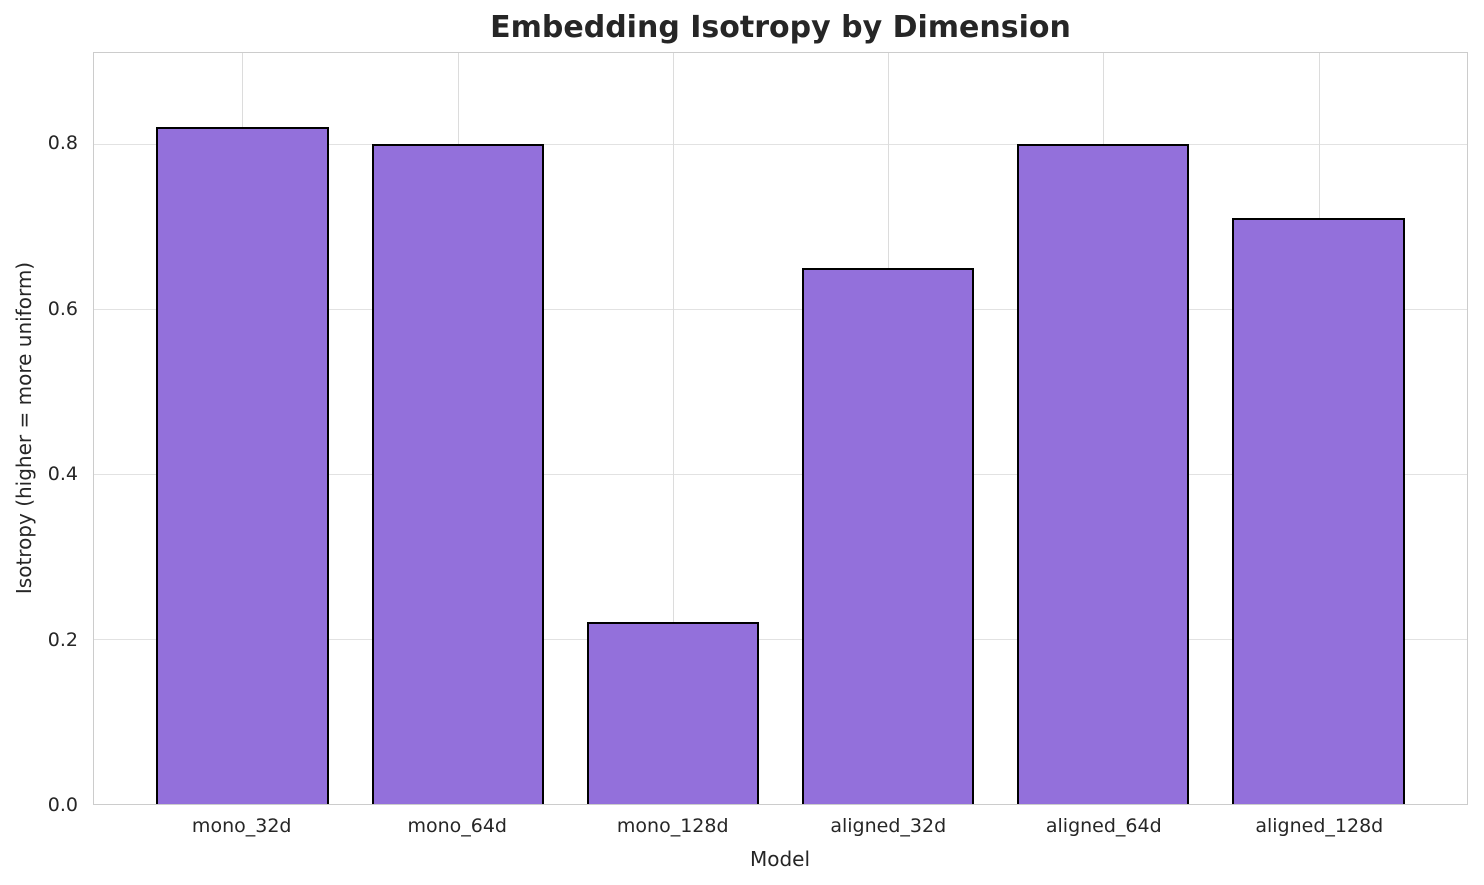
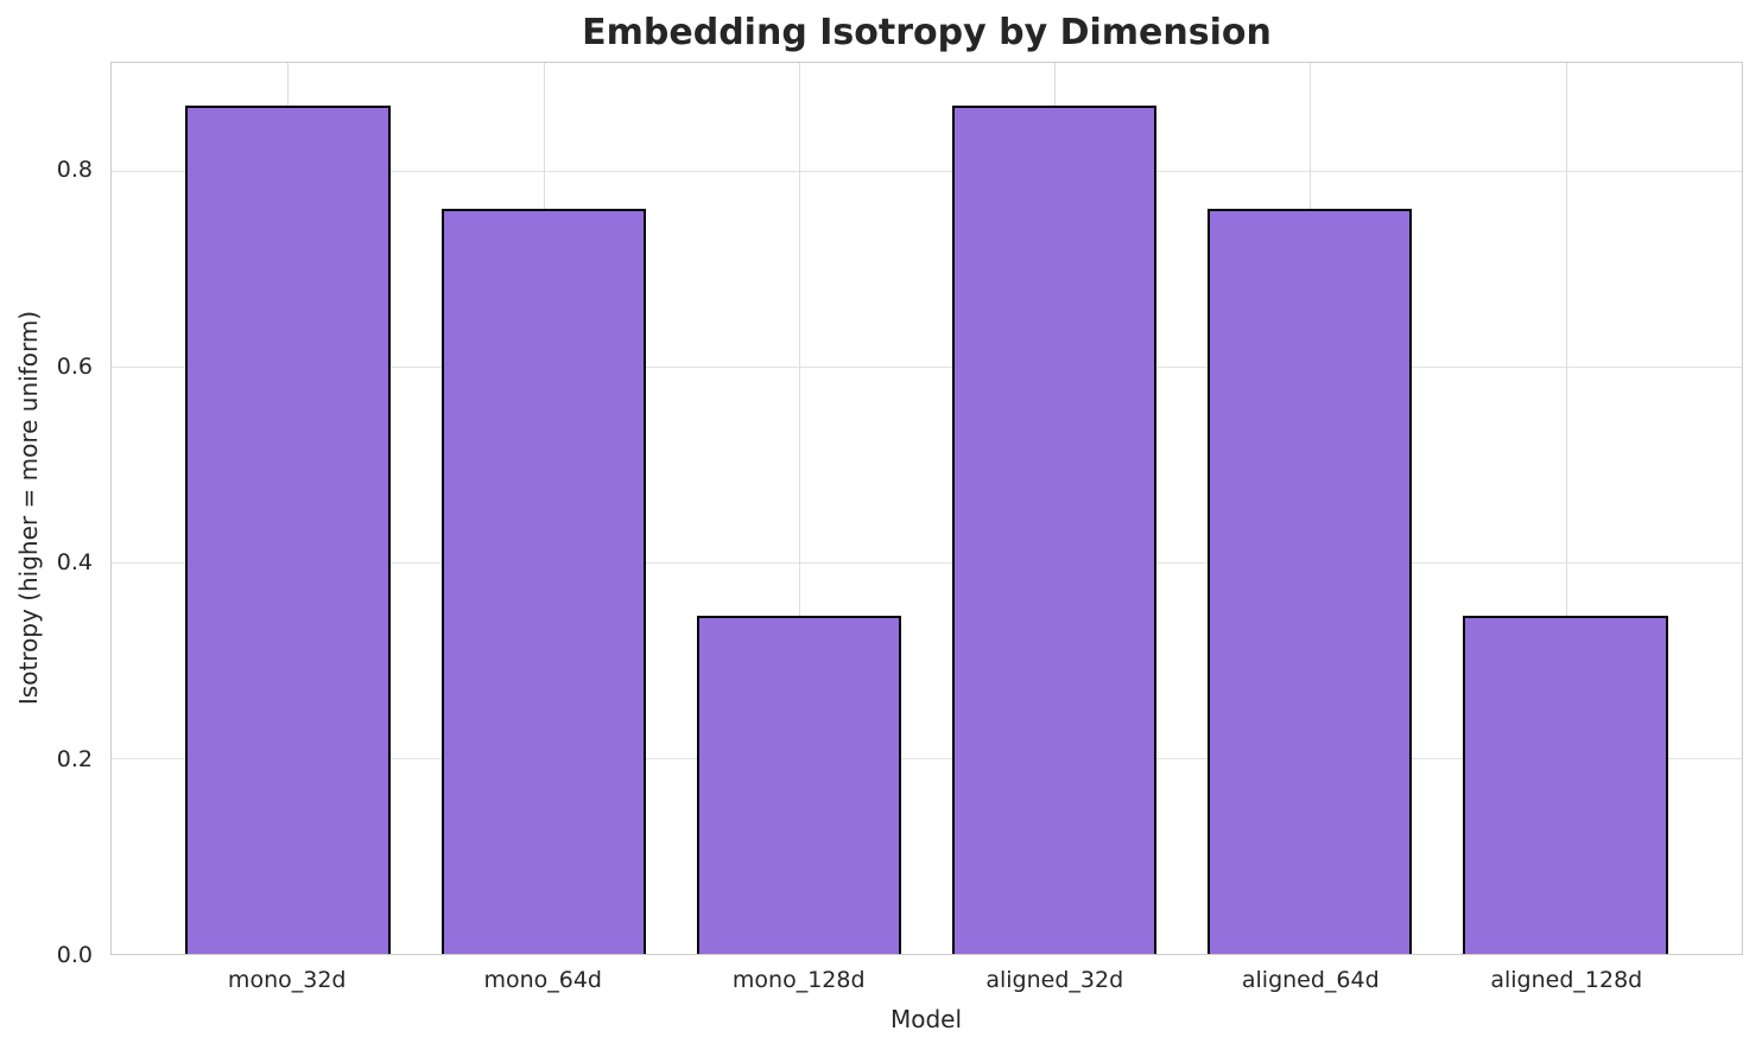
mono_32d: 0.82 -> 0.87
mono_64d: 0.80 -> 0.76
mono_128d: 0.22 -> 0.34
aligned_32d: 0.65 -> 0.87
aligned_64d: 0.80 -> 0.76
aligned_128d: 0.71 -> 0.34
